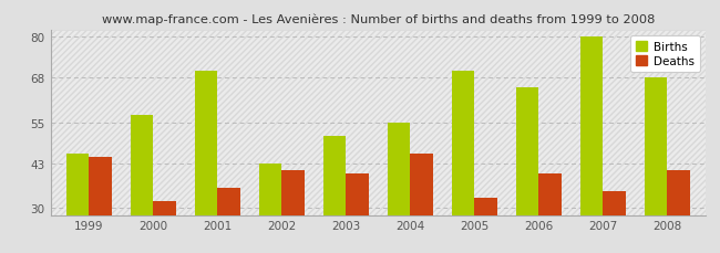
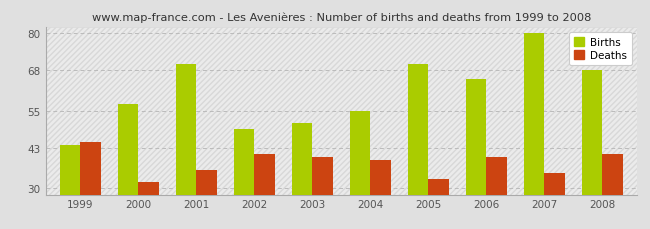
Births/1999: 46 -> 44
Births/2002: 43 -> 49
Deaths/2004: 46 -> 39
